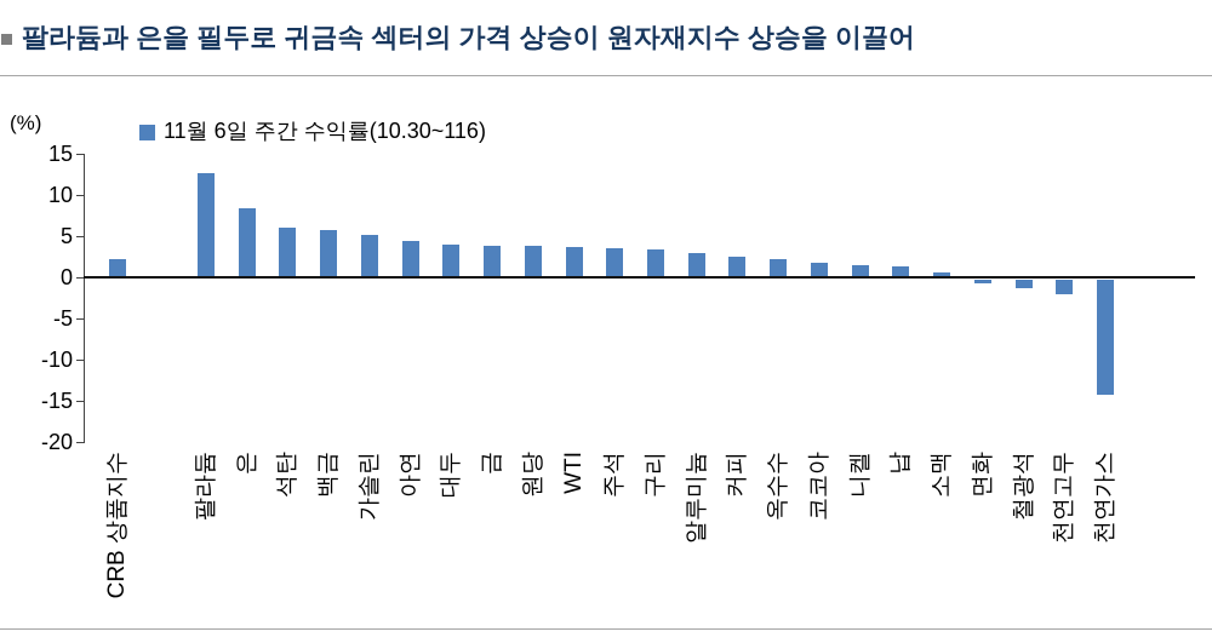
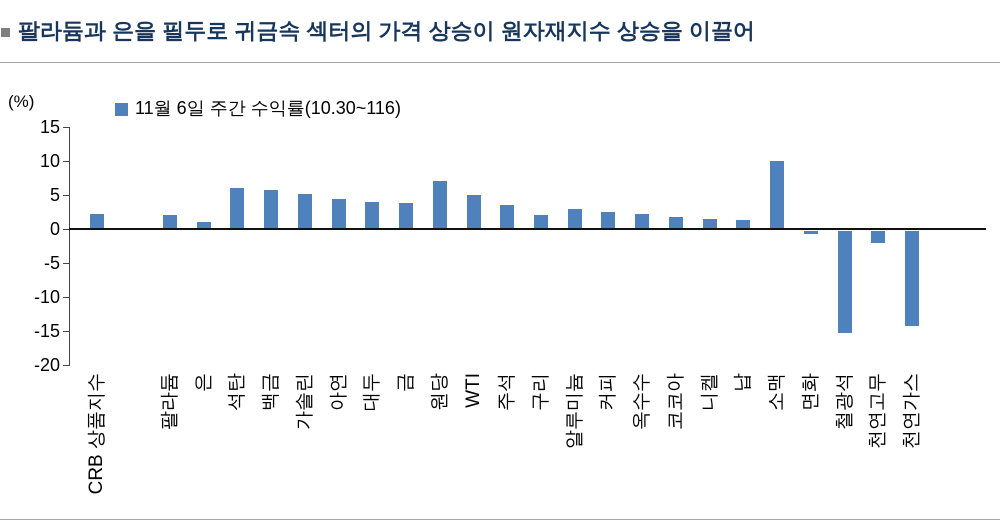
팔라듐: 13 -> 2
은: 8 -> 1
원당: 4 -> 7
WTI: 4 -> 5
구리: 3 -> 2
소맥: 1 -> 10
철광석: -1 -> -15
